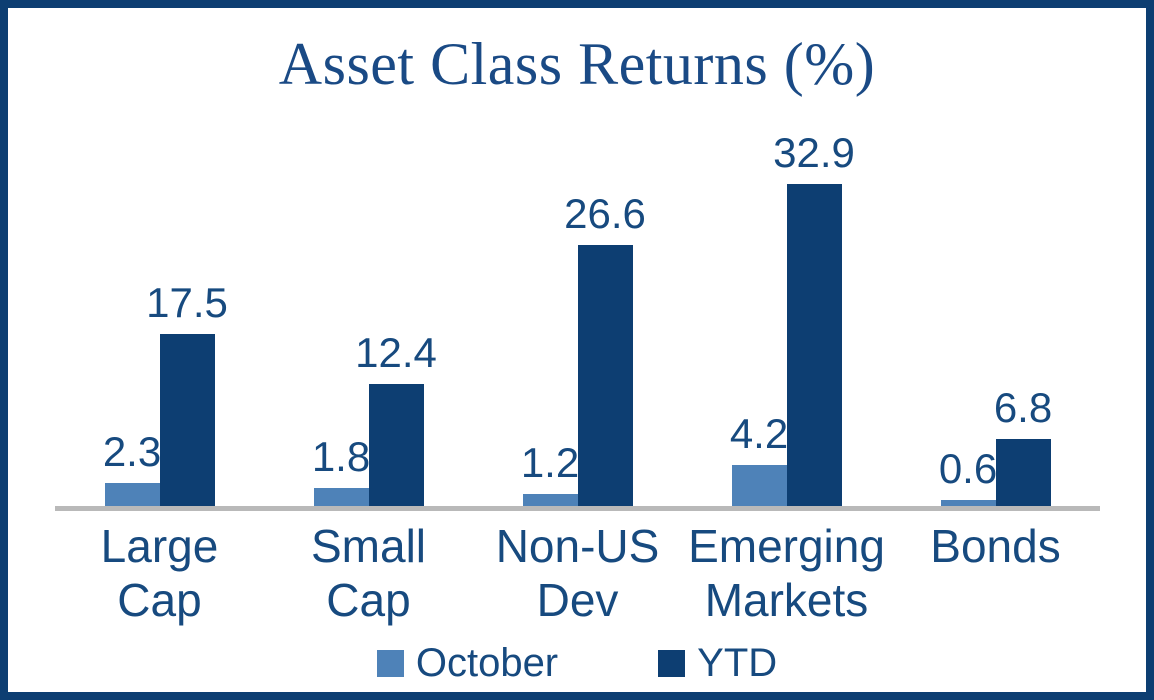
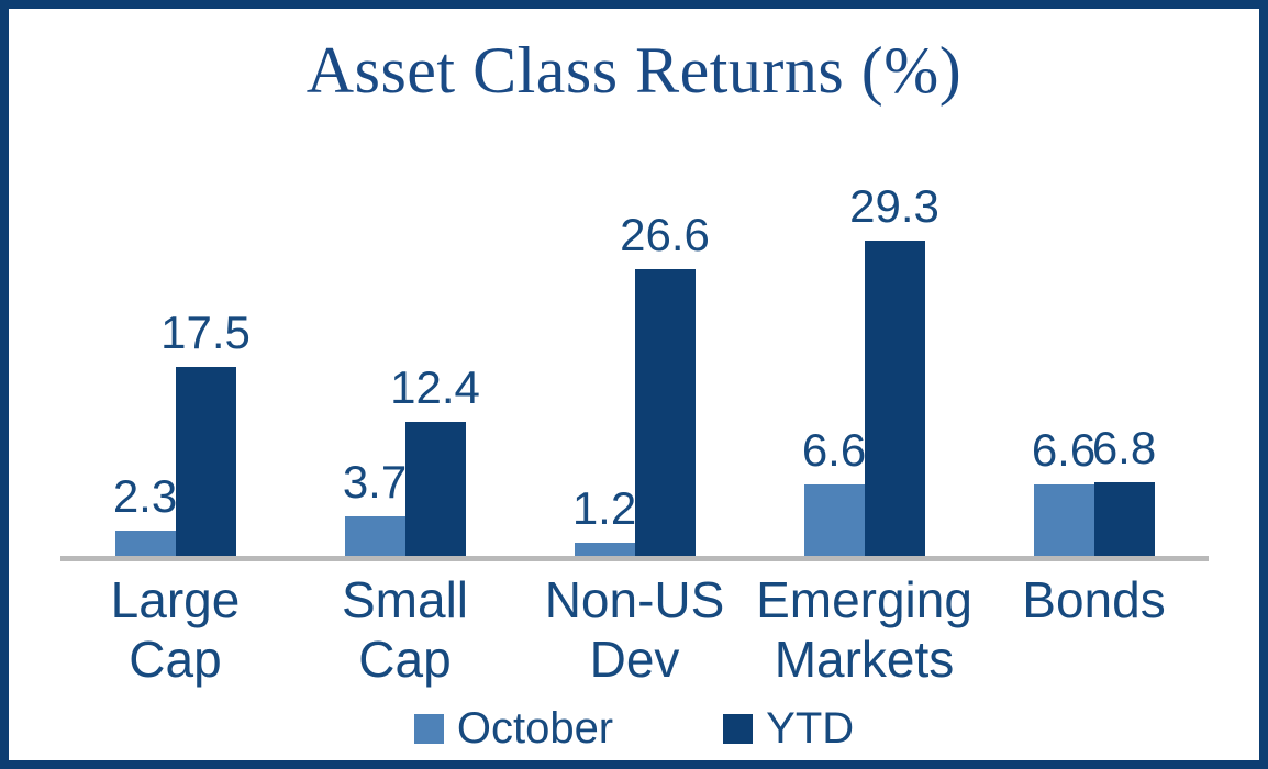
October/Small Cap: 1.8 -> 3.7
October/Emerging Markets: 4.2 -> 6.6
YTD/Emerging Markets: 32.9 -> 29.3
October/Bonds: 0.6 -> 6.6
